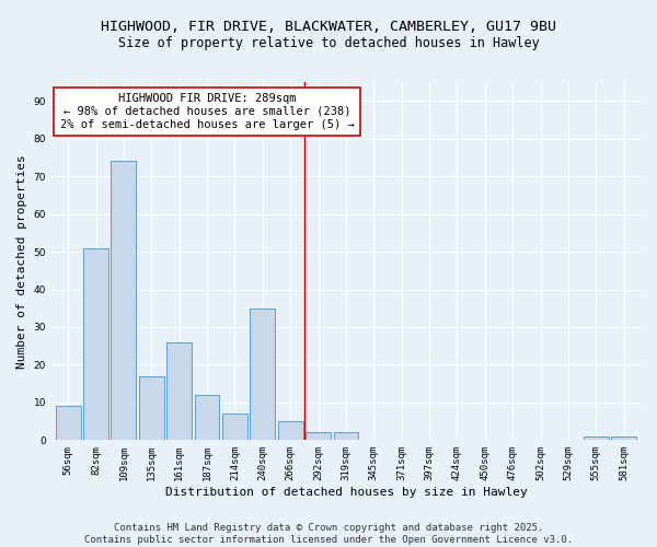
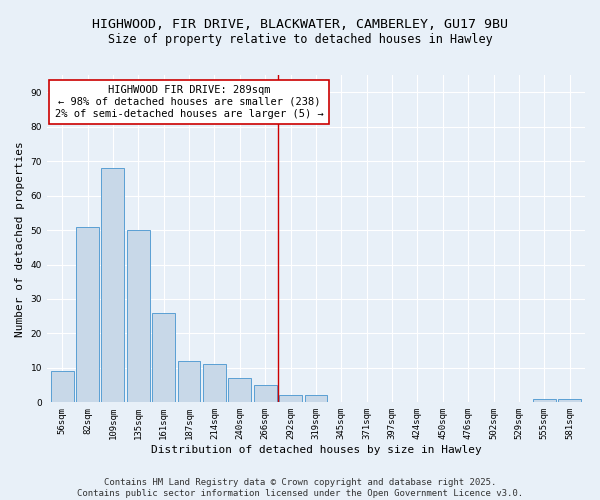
109sqm: 74 -> 68
135sqm: 17 -> 50
214sqm: 7 -> 11
240sqm: 35 -> 7
